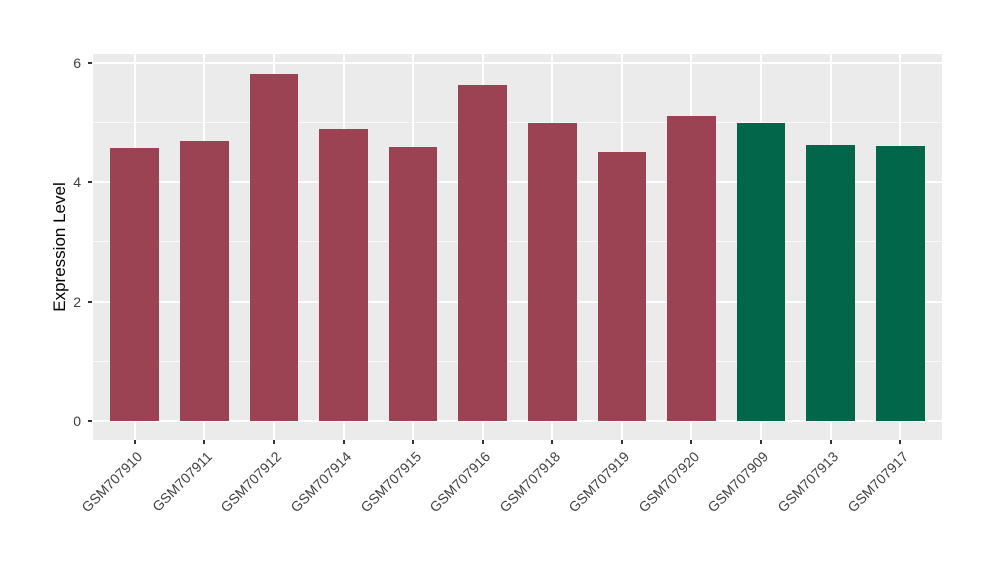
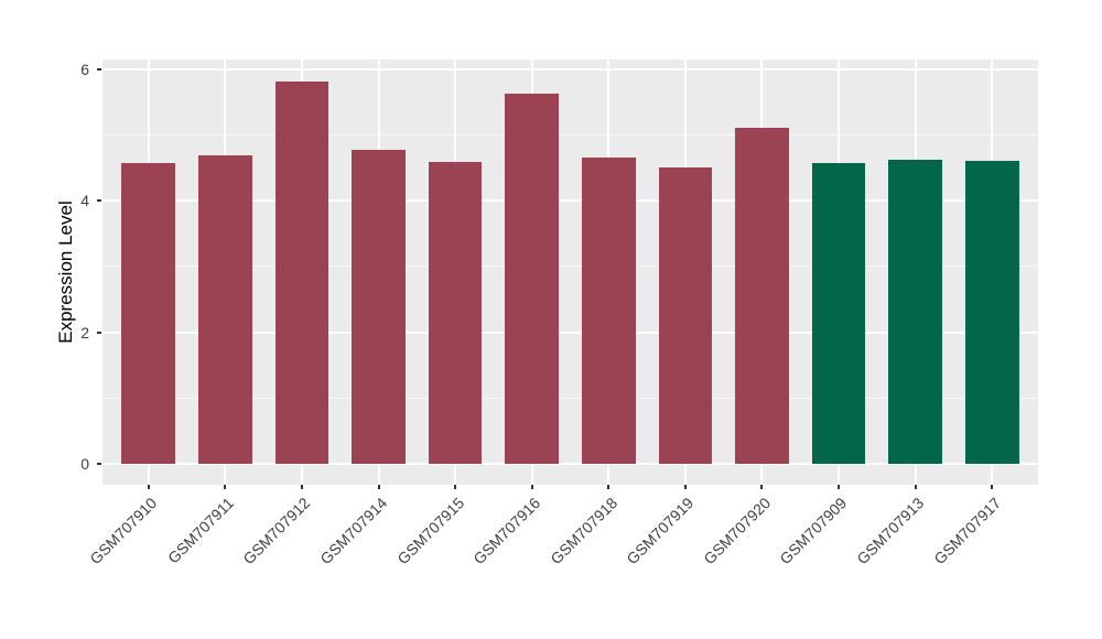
GSM707914: 4.9 -> 4.8
GSM707918: 5.0 -> 4.7
GSM707909: 5.0 -> 4.6
